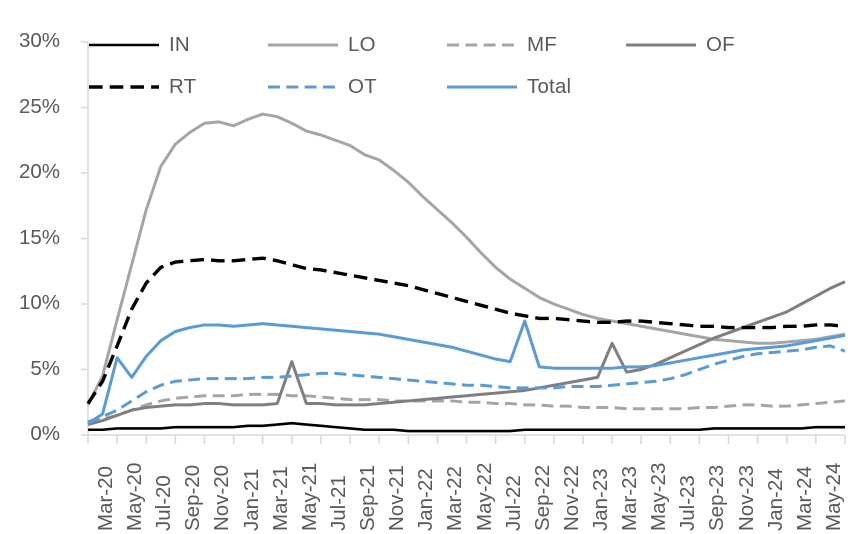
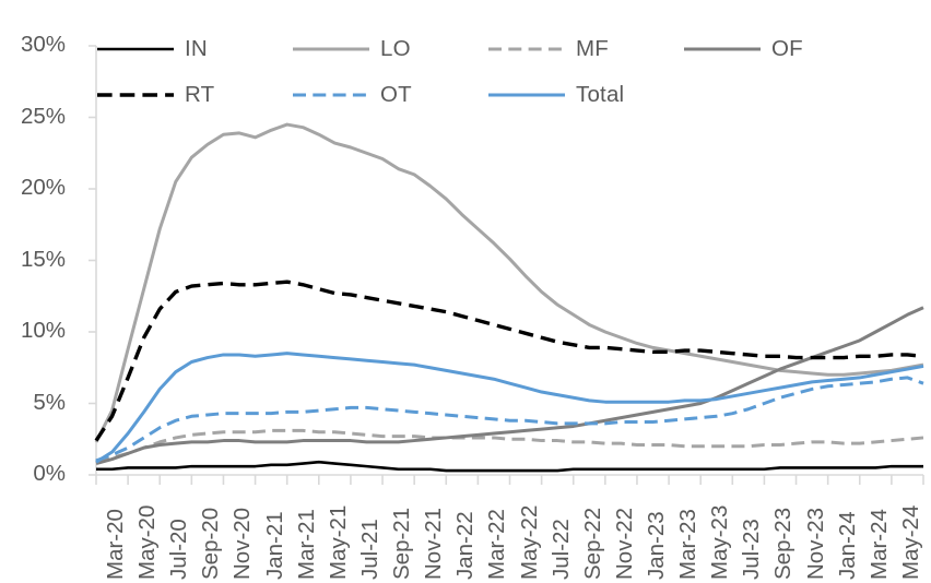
Total/May-20: 5.9% -> 2.9%
OF/May-21: 5.6% -> 2.4%
Total/Sep-22: 8.7% -> 5.4%
OF/Mar-23: 7.0% -> 4.6%
